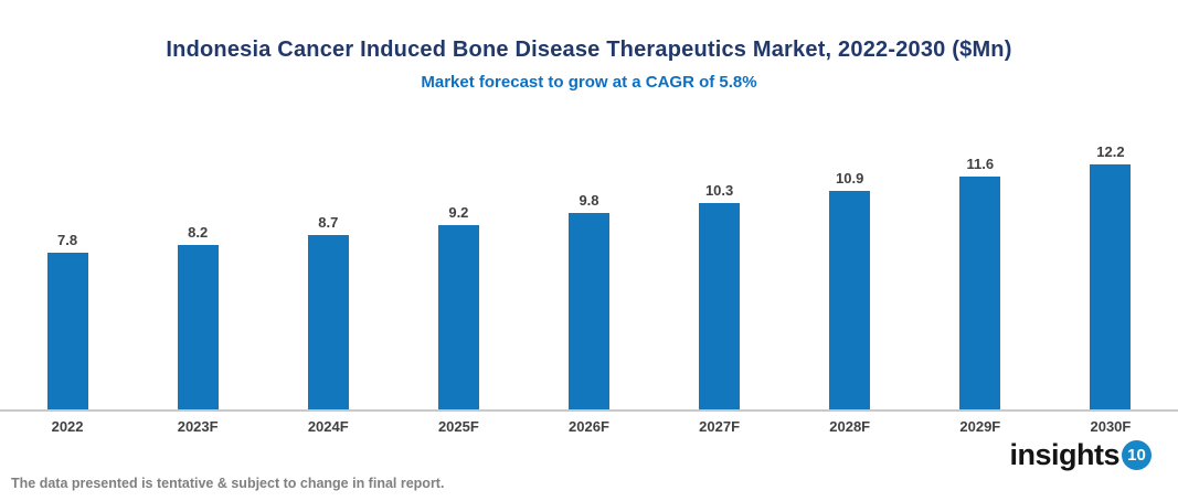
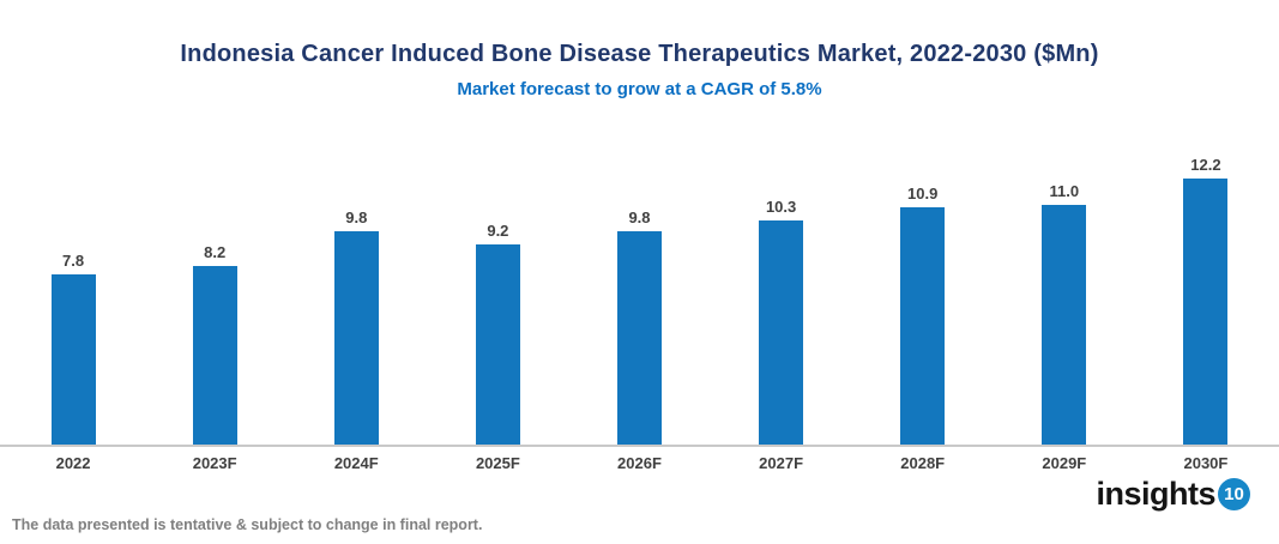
2024F: 8.7 -> 9.8
2029F: 11.6 -> 11.0
